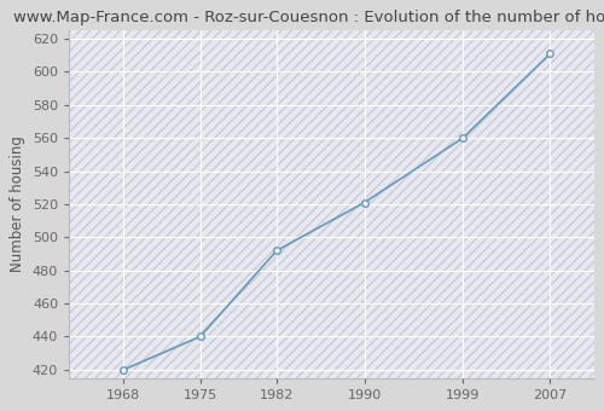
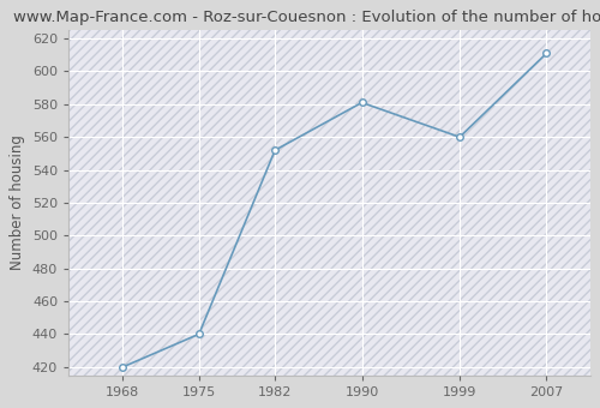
1982: 492 -> 552
1990: 521 -> 581
